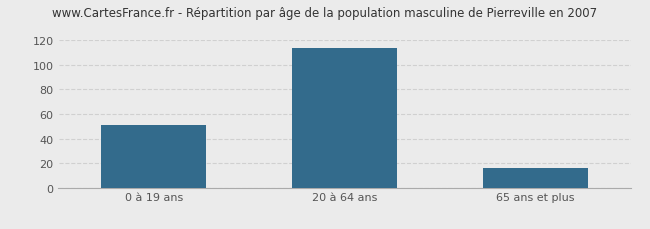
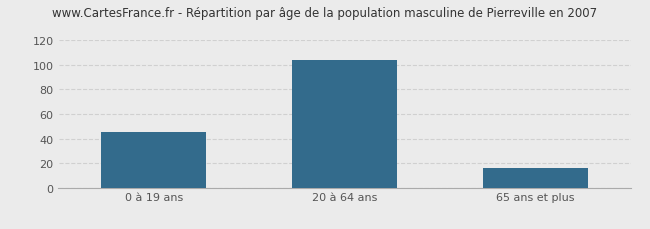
0 à 19 ans: 51 -> 45
20 à 64 ans: 114 -> 104
